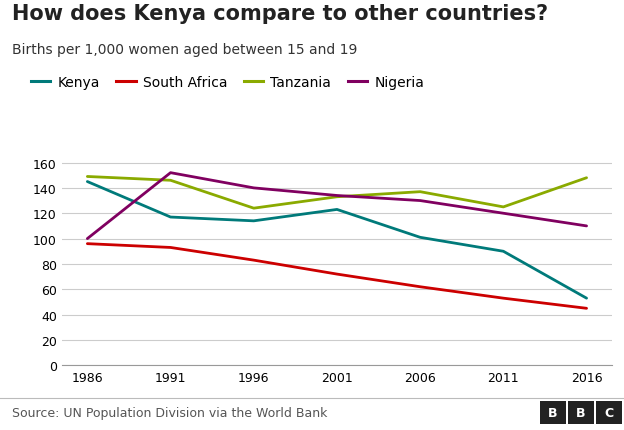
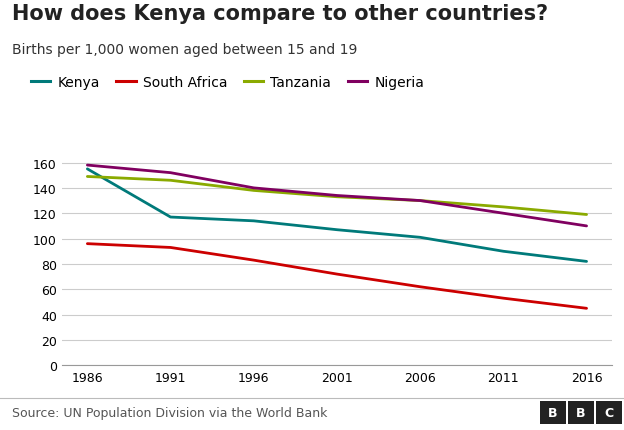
Kenya/1986: 145 -> 155
Nigeria/1986: 100 -> 158
Tanzania/1996: 124 -> 138
Kenya/2001: 123 -> 107
Tanzania/2006: 137 -> 130
Kenya/2016: 53 -> 82
Tanzania/2016: 148 -> 119
